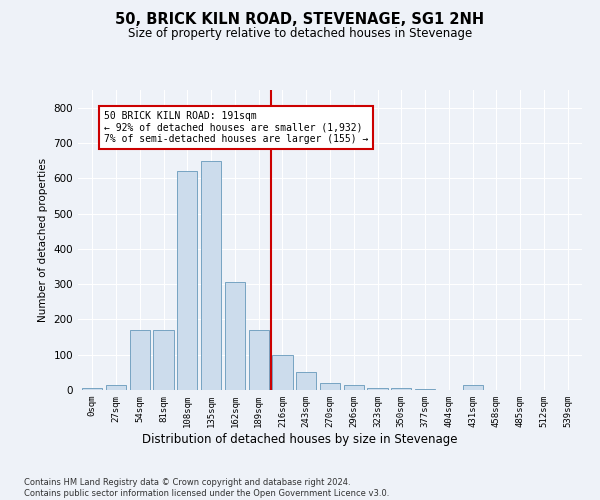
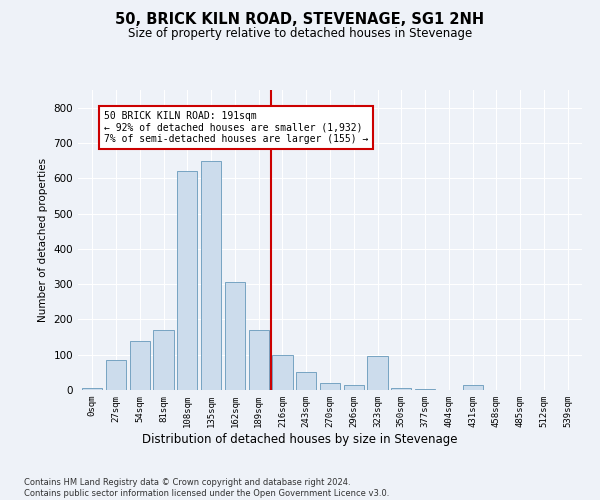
27sqm: 15 -> 85
54sqm: 170 -> 140
323sqm: 5 -> 95
